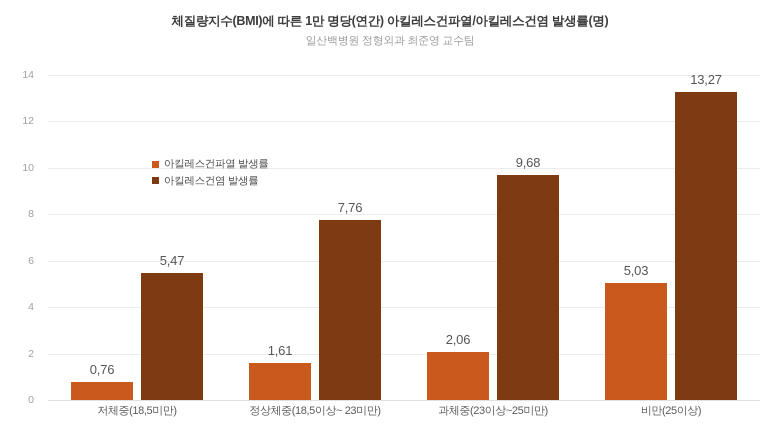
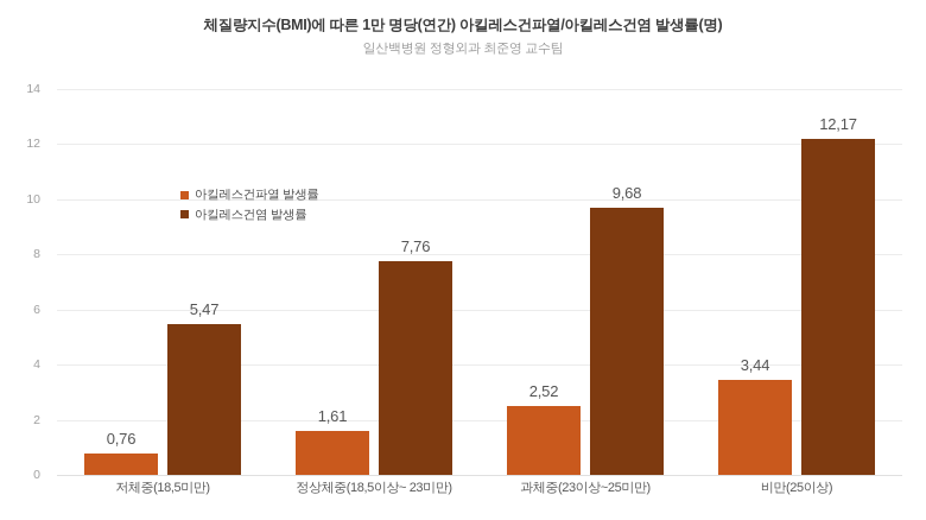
아킬레스건파열 발생률/과체중(23이상~25미만): 2,06 -> 2,52
아킬레스건파열 발생률/비만(25이상): 5,03 -> 3,44
아킬레스건염 발생률/비만(25이상): 13,27 -> 12,17
